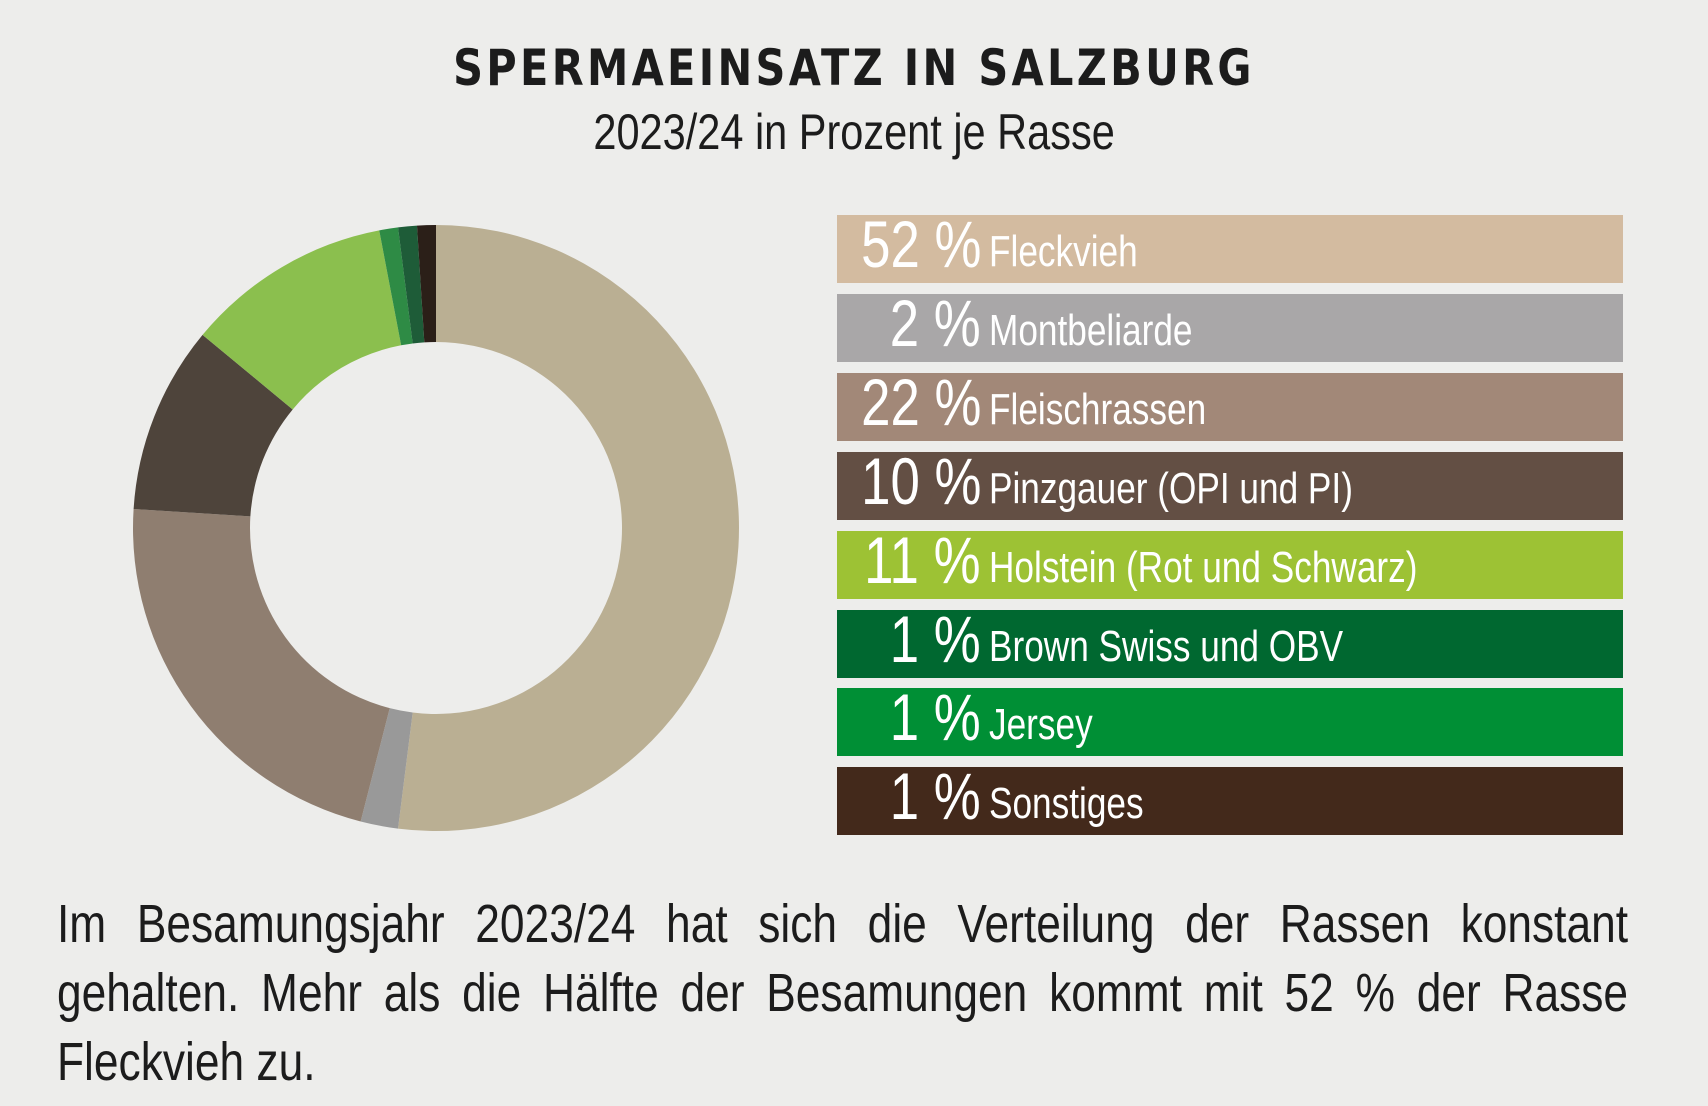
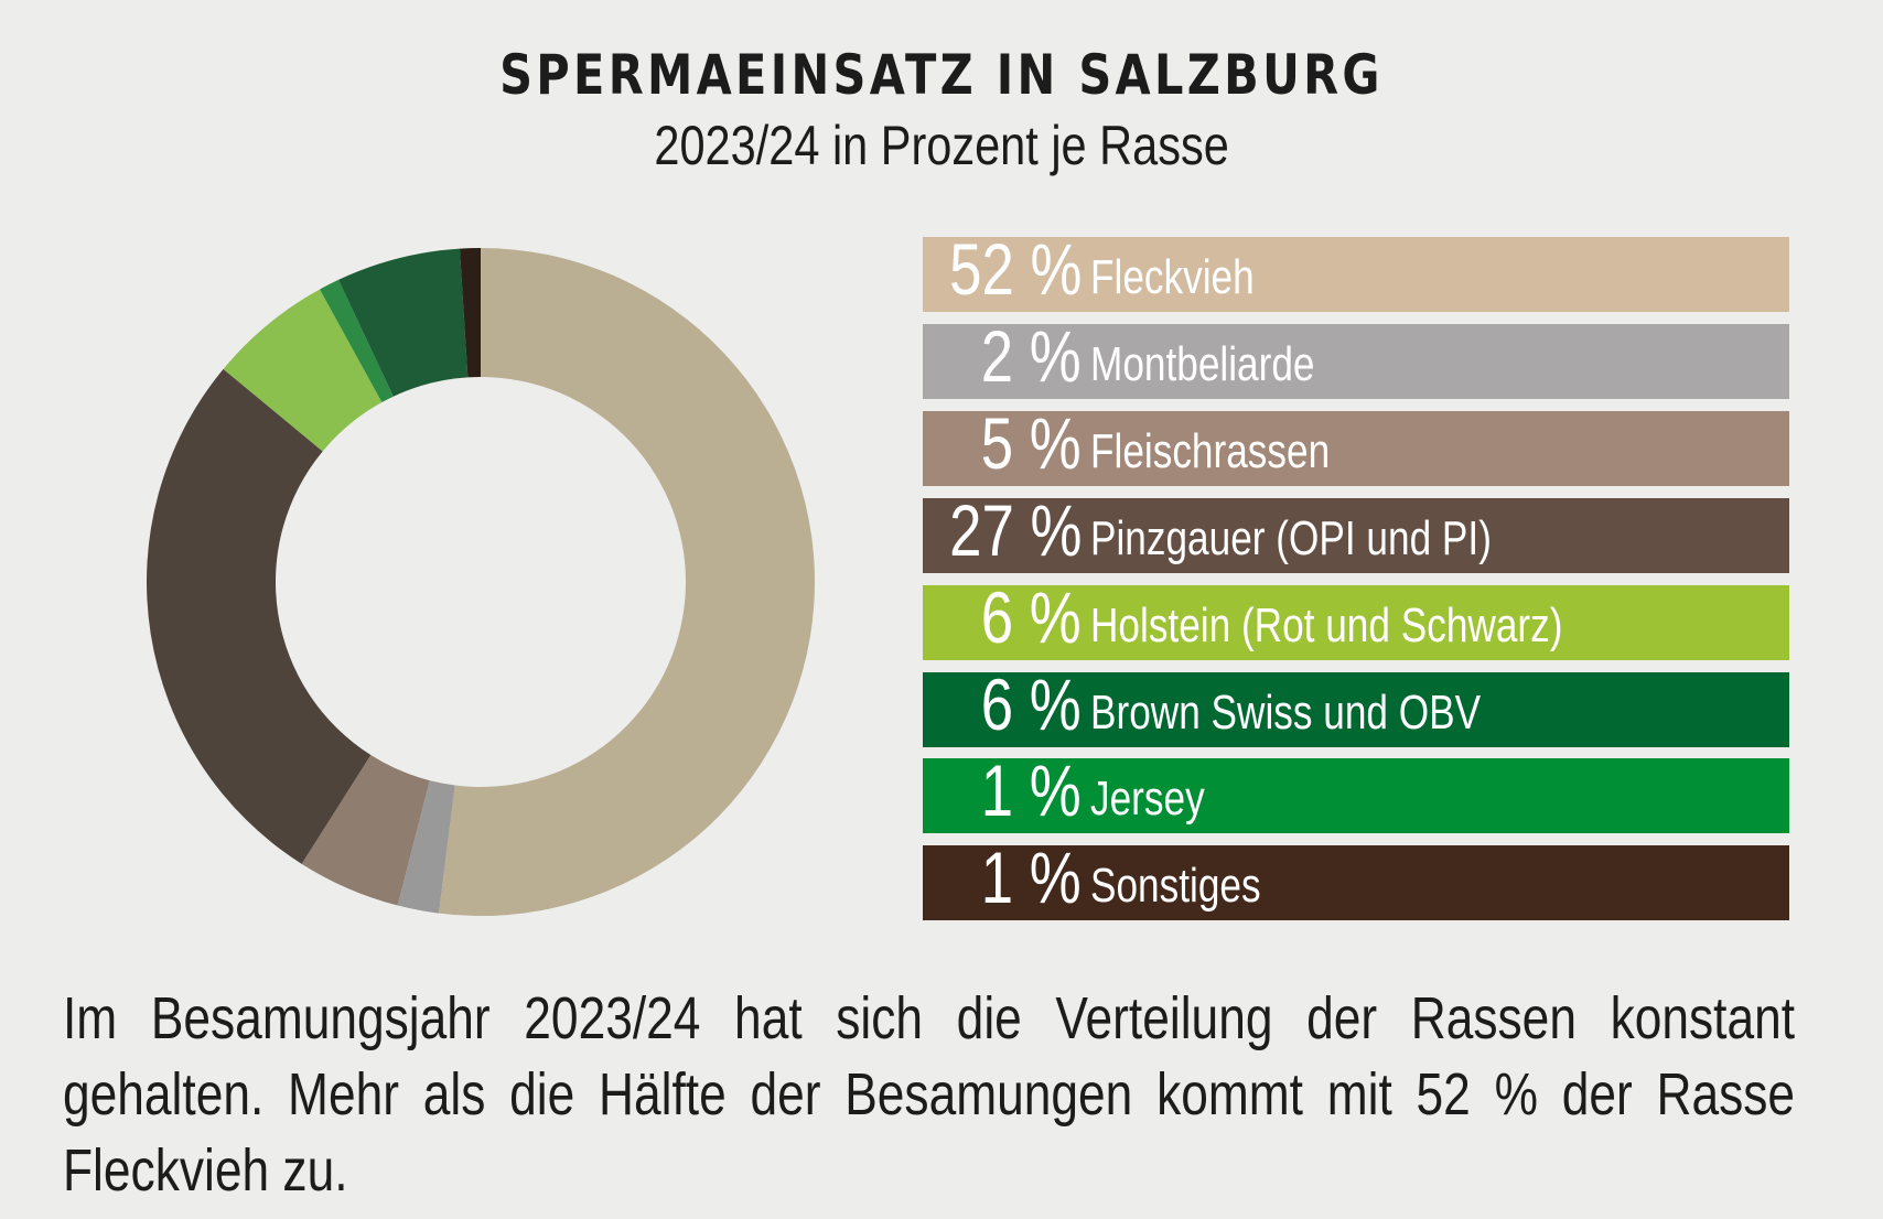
Fleischrassen: 22 -> 5
Pinzgauer (OPI und PI): 10 -> 27
Holstein (Rot und Schwarz): 11 -> 6
Brown Swiss und OBV: 1 -> 6
